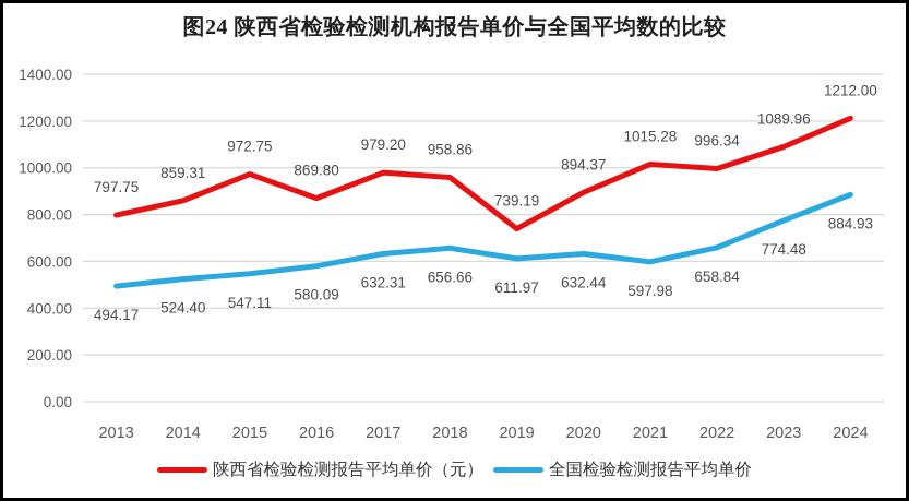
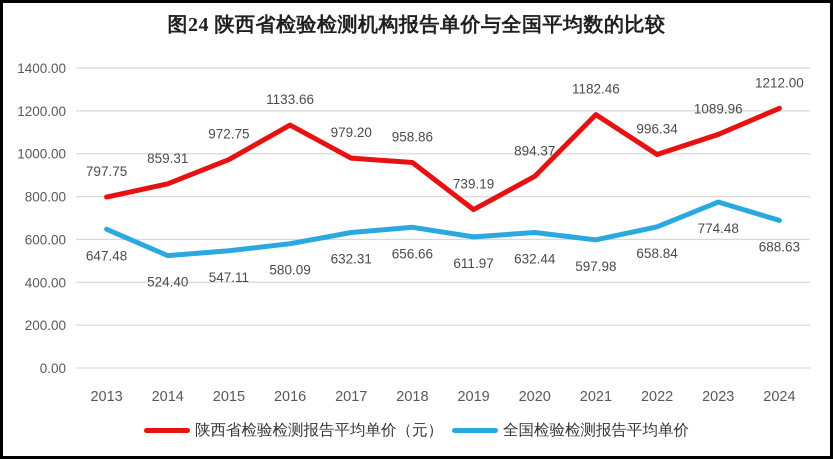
全国检验检测报告平均单价/2013: 494.17 -> 647.48
陕西省检验检测报告平均单价（元）/2016: 869.80 -> 1133.66
陕西省检验检测报告平均单价（元）/2021: 1015.28 -> 1182.46
全国检验检测报告平均单价/2024: 884.93 -> 688.63
